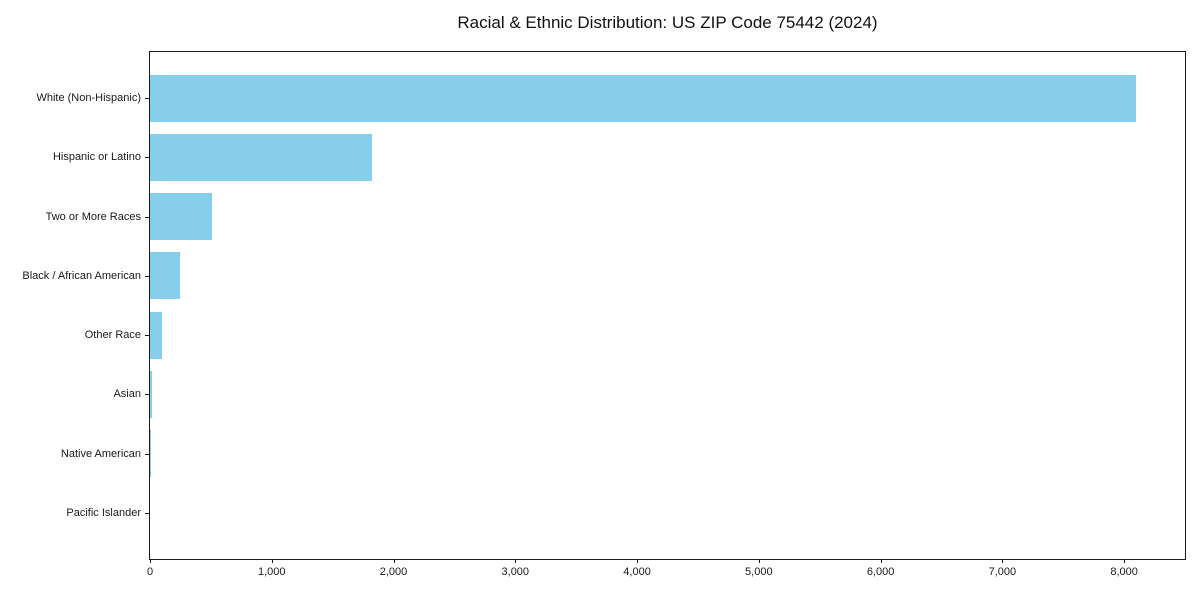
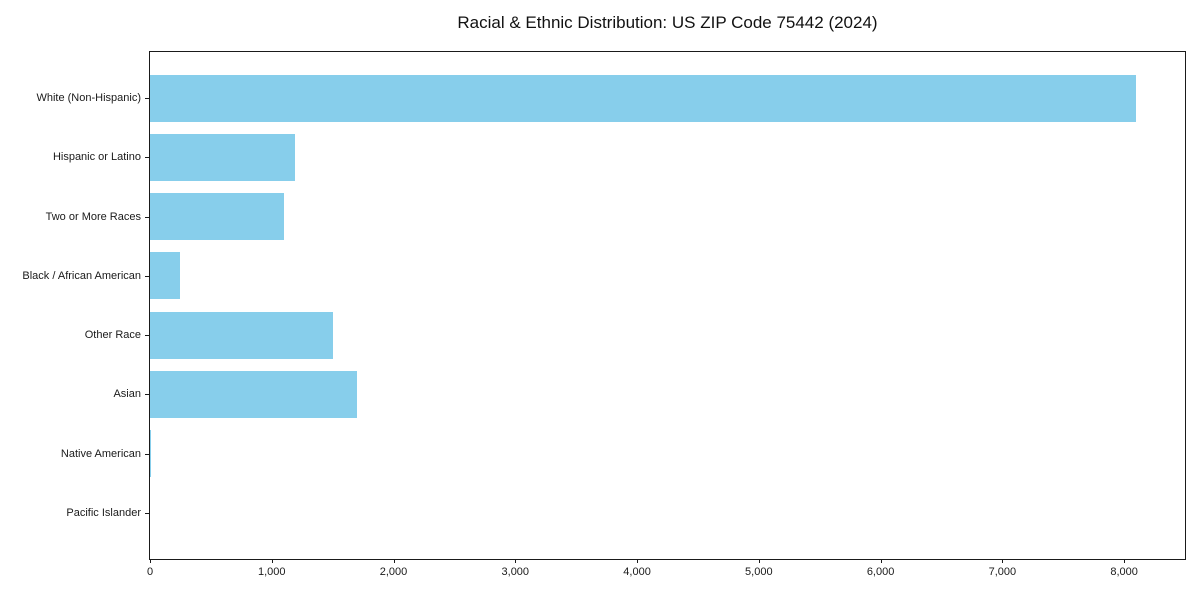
Hispanic or Latino: 1820 -> 1190
Two or More Races: 510 -> 1100
Other Race: 100 -> 1500
Asian: 20 -> 1700
